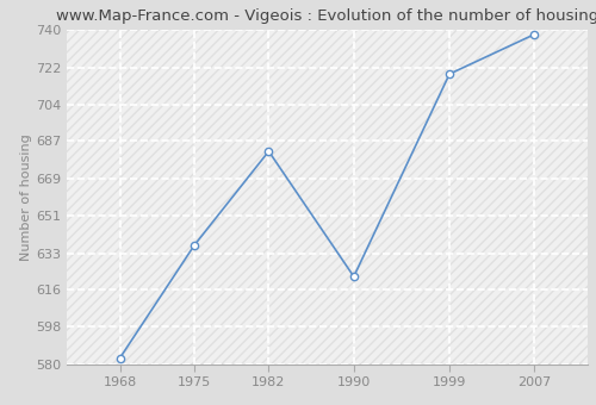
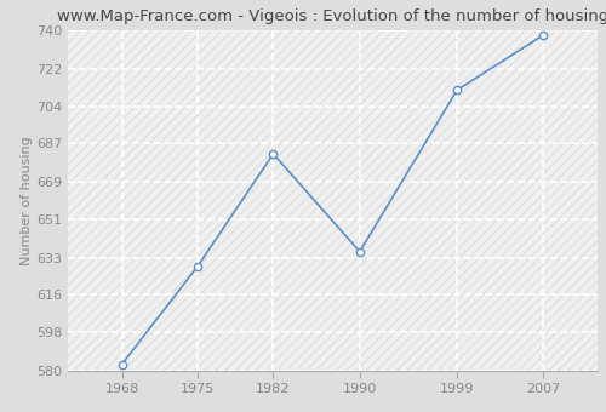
1975: 637 -> 629
1990: 622 -> 636
1999: 719 -> 712
